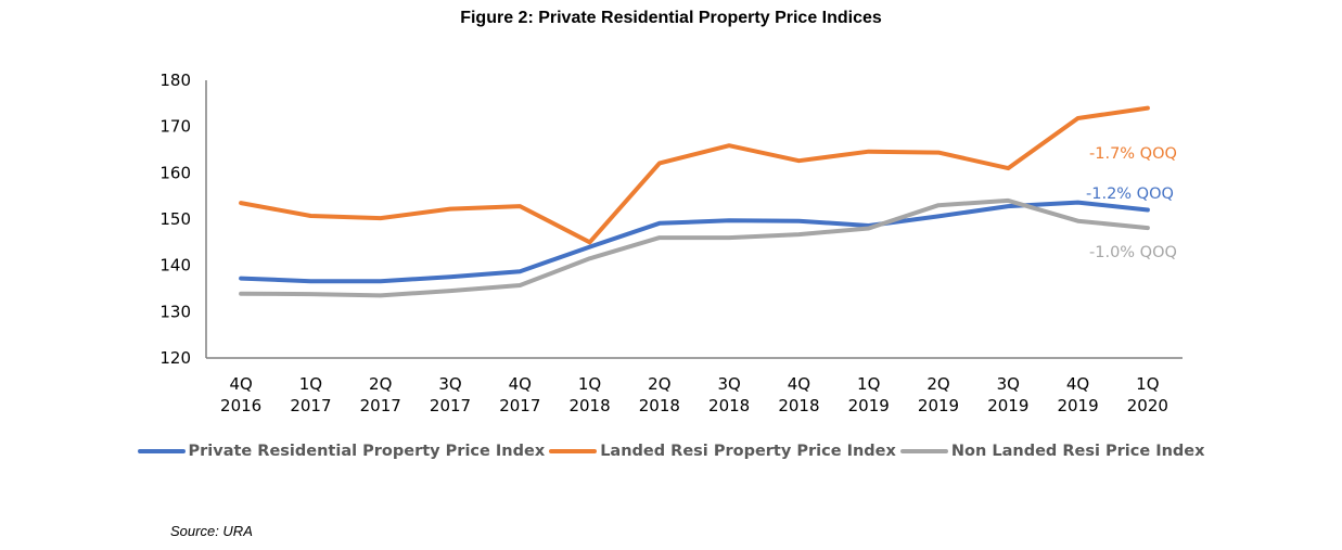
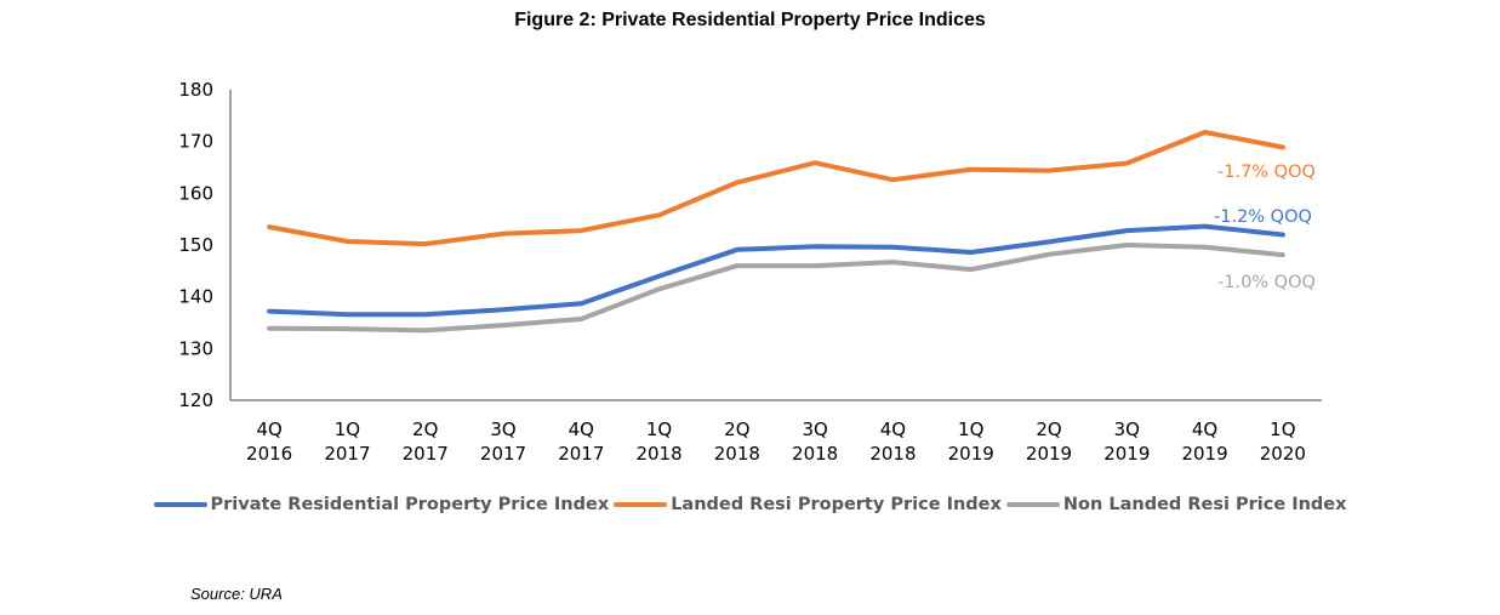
Landed Resi Property Price Index/1Q 2018: 145 -> 156
Non Landed Resi Price Index/1Q 2019: 148 -> 145
Non Landed Resi Price Index/2Q 2019: 153 -> 148
Landed Resi Property Price Index/3Q 2019: 161 -> 166
Non Landed Resi Price Index/3Q 2019: 154 -> 150
Landed Resi Property Price Index/1Q 2020: 174 -> 169
